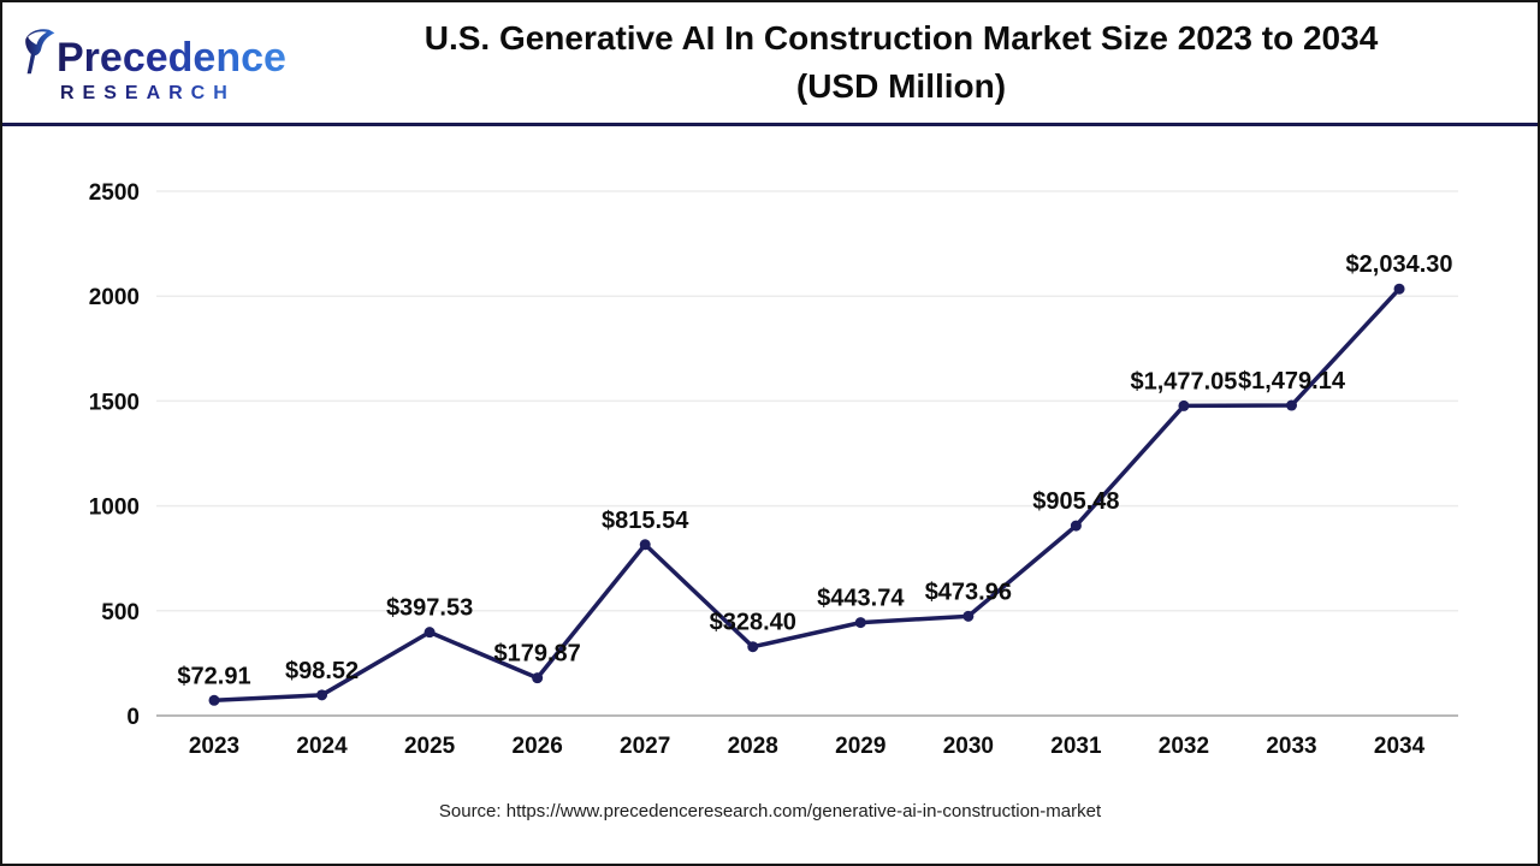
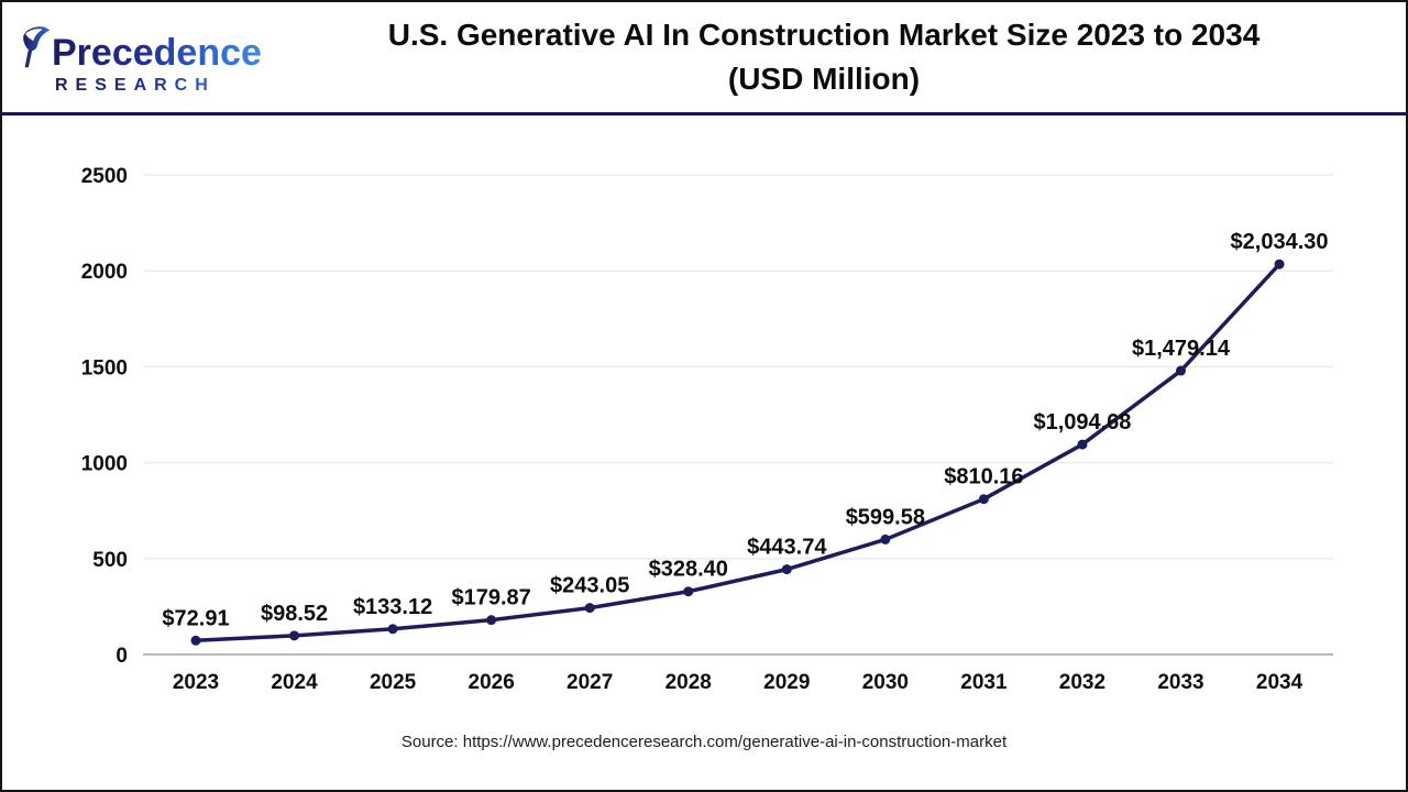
2025: $397.53 -> $133.12
2027: $815.54 -> $243.05
2030: $473.96 -> $599.58
2031: $905.48 -> $810.16
2032: $1,477.05 -> $1,094.68
